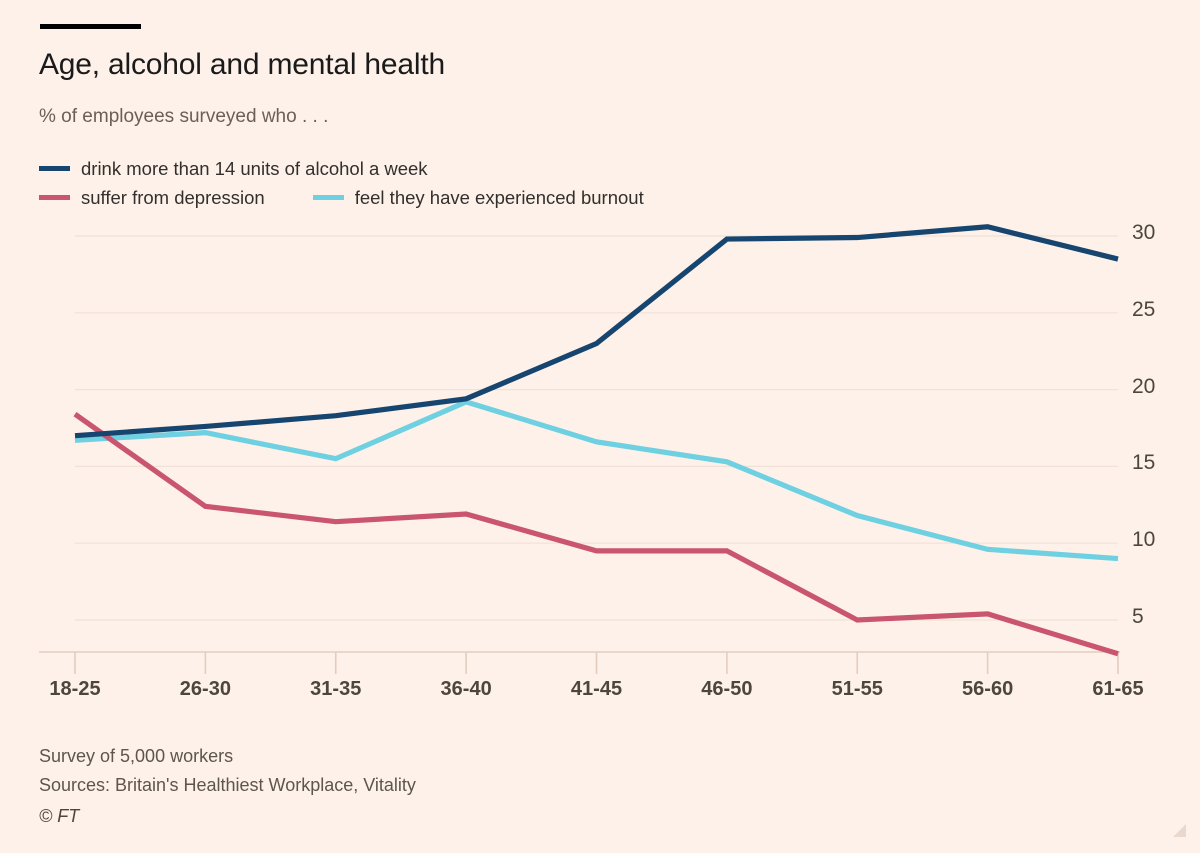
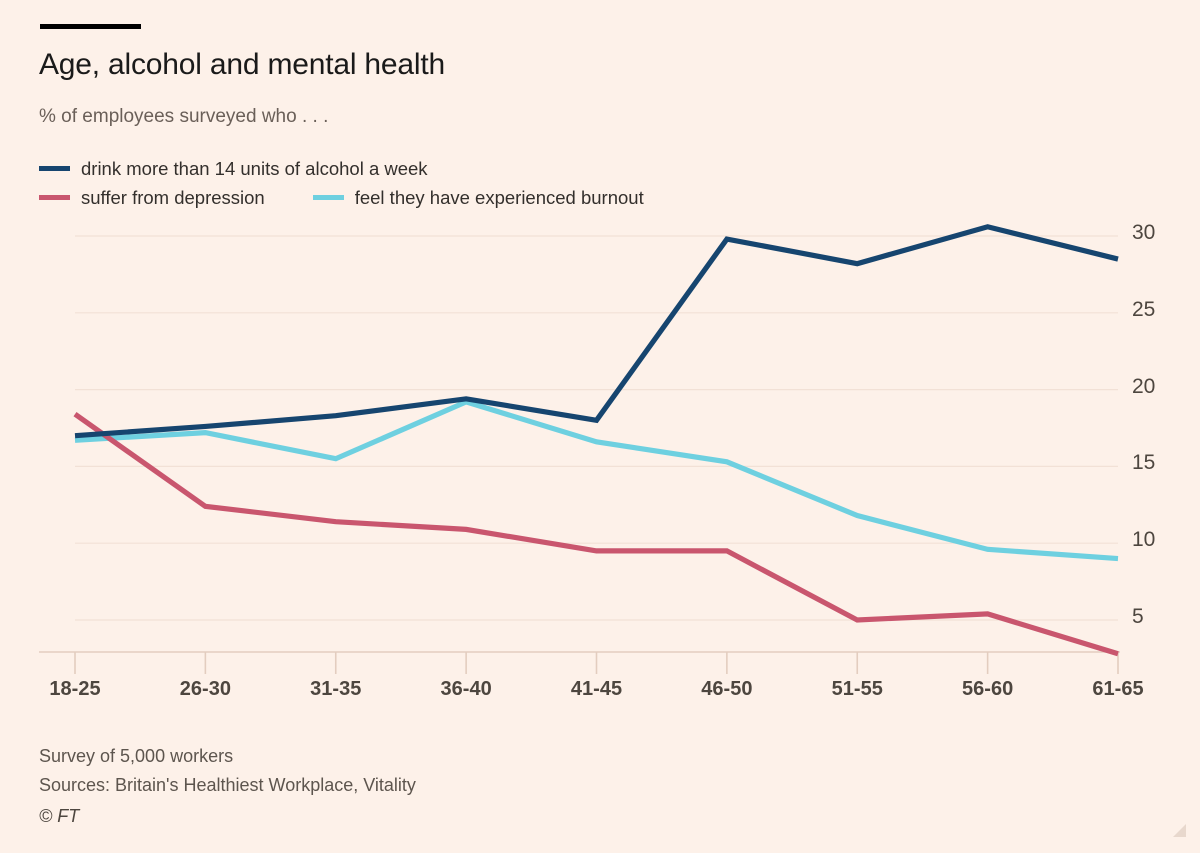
suffer from depression/36-40: 11.9 -> 10.9
drink more than 14 units of alcohol a week/41-45: 23.0 -> 18.0
drink more than 14 units of alcohol a week/51-55: 29.9 -> 28.2
